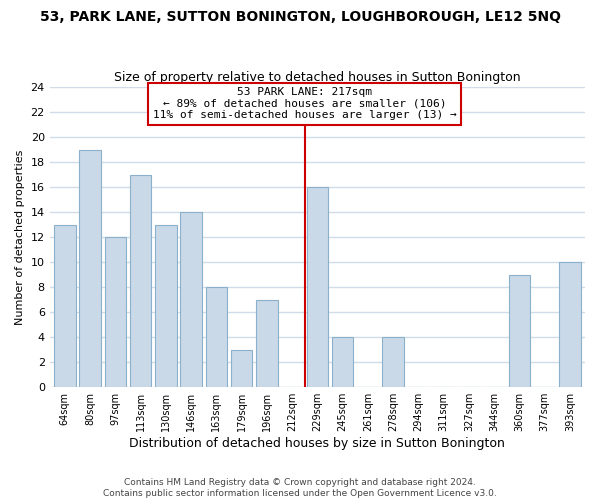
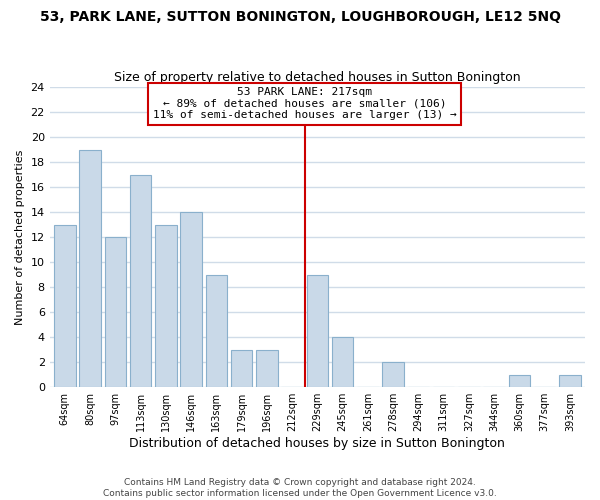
163sqm: 8 -> 9
196sqm: 7 -> 3
229sqm: 16 -> 9
278sqm: 4 -> 2
360sqm: 9 -> 1
393sqm: 10 -> 1
